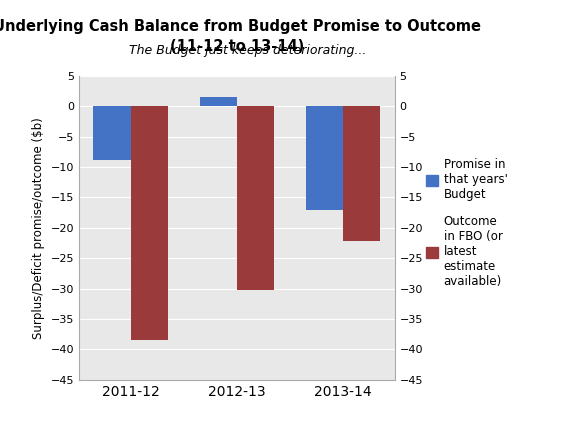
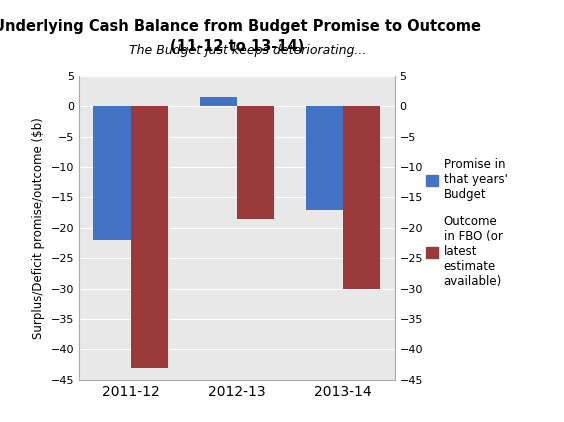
Promise in that years' Budget/2011-12: -8.8 -> -22.0
Outcome in FBO (or latest estimate available)/2011-12: -38.4 -> -43.0
Outcome in FBO (or latest estimate available)/2012-13: -30.2 -> -18.5
Outcome in FBO (or latest estimate available)/2013-14: -22.2 -> -30.0
